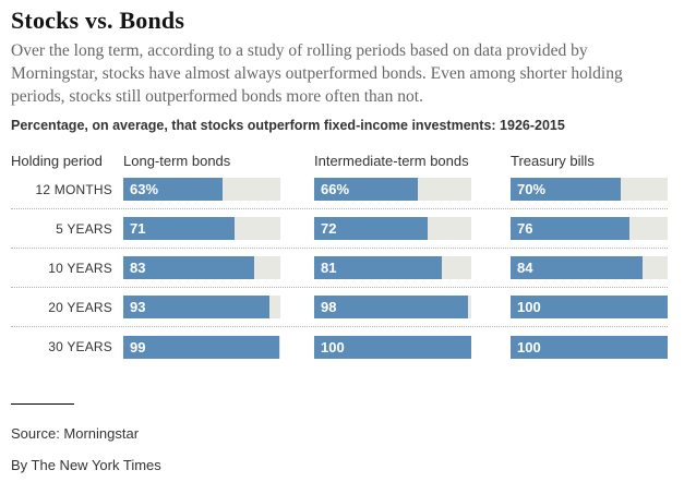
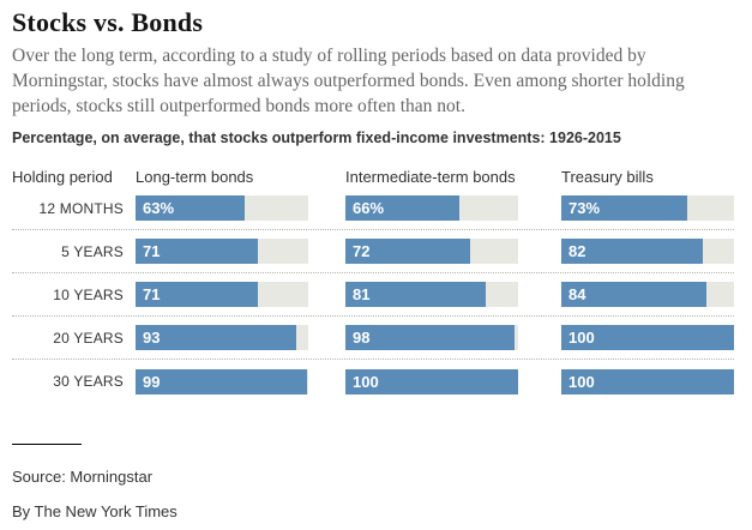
Treasury bills/12 MONTHS: 70% -> 73%
Treasury bills/5 YEARS: 76 -> 82
Long-term bonds/10 YEARS: 83 -> 71
